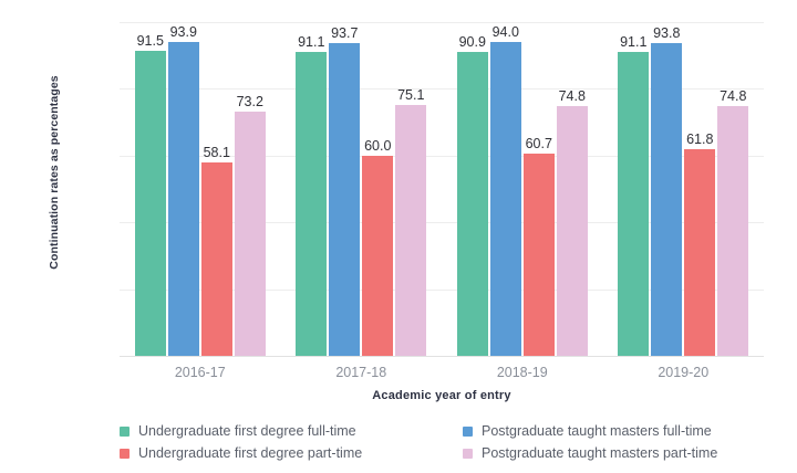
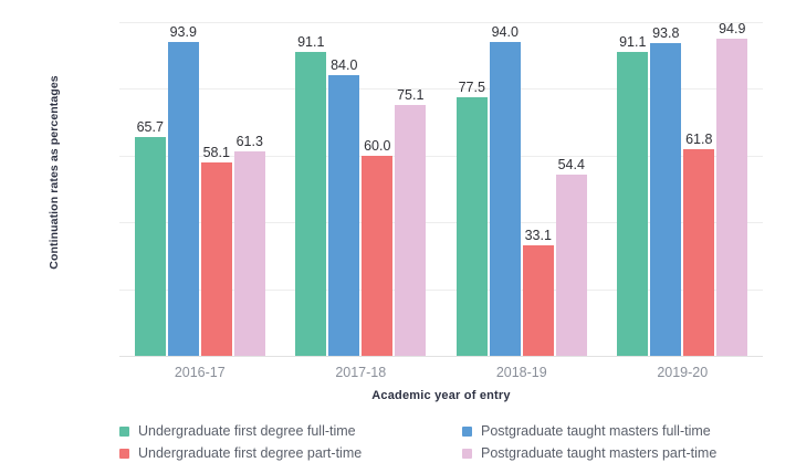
Undergraduate first degree full-time/2016-17: 91.5 -> 65.7
Postgraduate taught masters part-time/2016-17: 73.2 -> 61.3
Postgraduate taught masters full-time/2017-18: 93.7 -> 84.0
Undergraduate first degree full-time/2018-19: 90.9 -> 77.5
Undergraduate first degree part-time/2018-19: 60.7 -> 33.1
Postgraduate taught masters part-time/2018-19: 74.8 -> 54.4
Postgraduate taught masters part-time/2019-20: 74.8 -> 94.9
